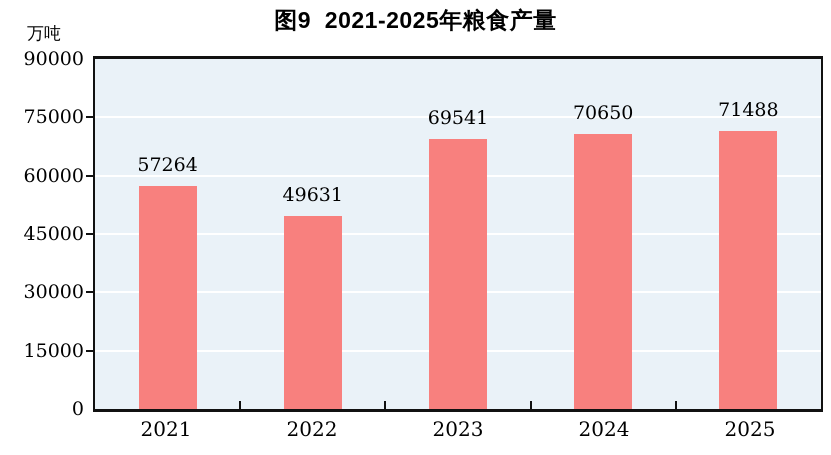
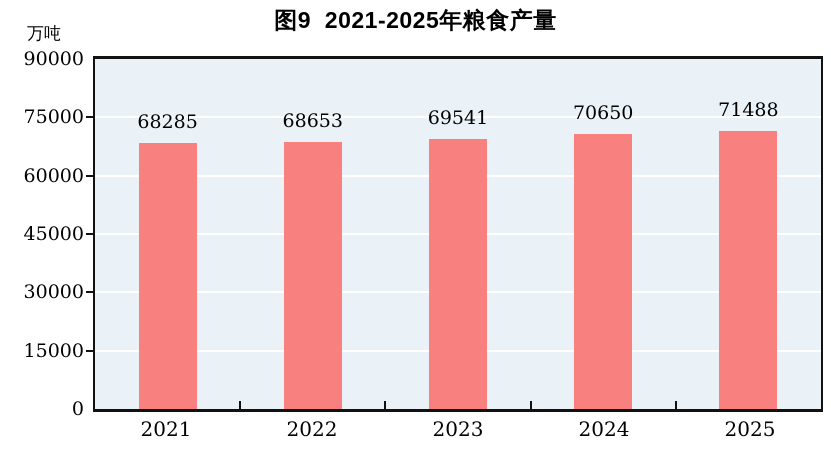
2021: 57264 -> 68285
2022: 49631 -> 68653
